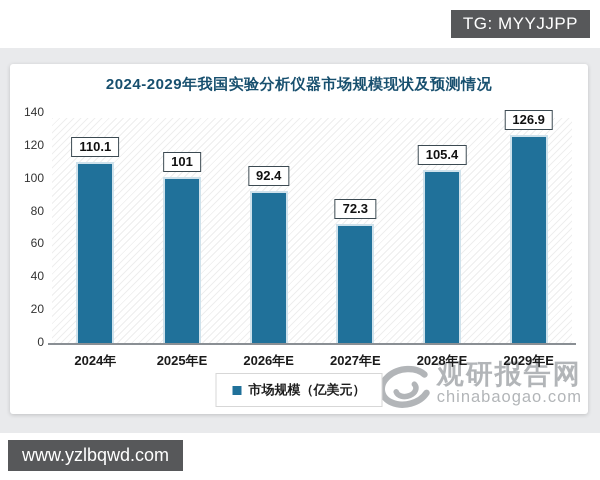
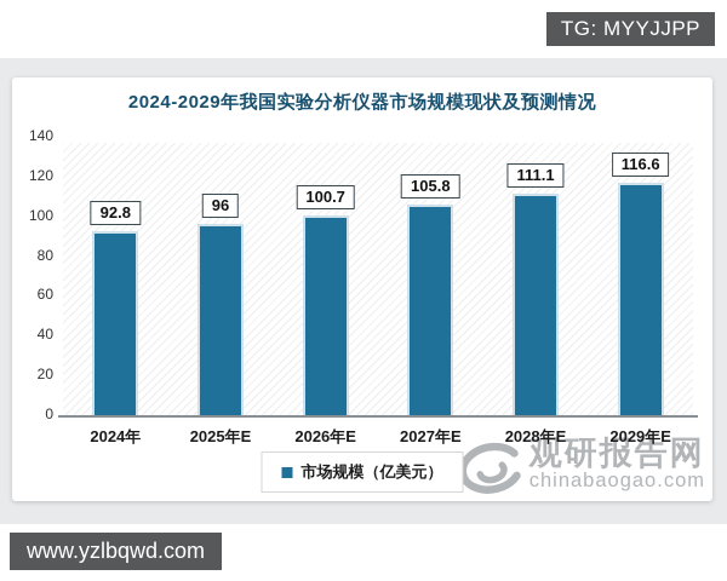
2024年: 110.1 -> 92.8
2025年E: 101 -> 96
2026年E: 92.4 -> 100.7
2027年E: 72.3 -> 105.8
2028年E: 105.4 -> 111.1
2029年E: 126.9 -> 116.6
